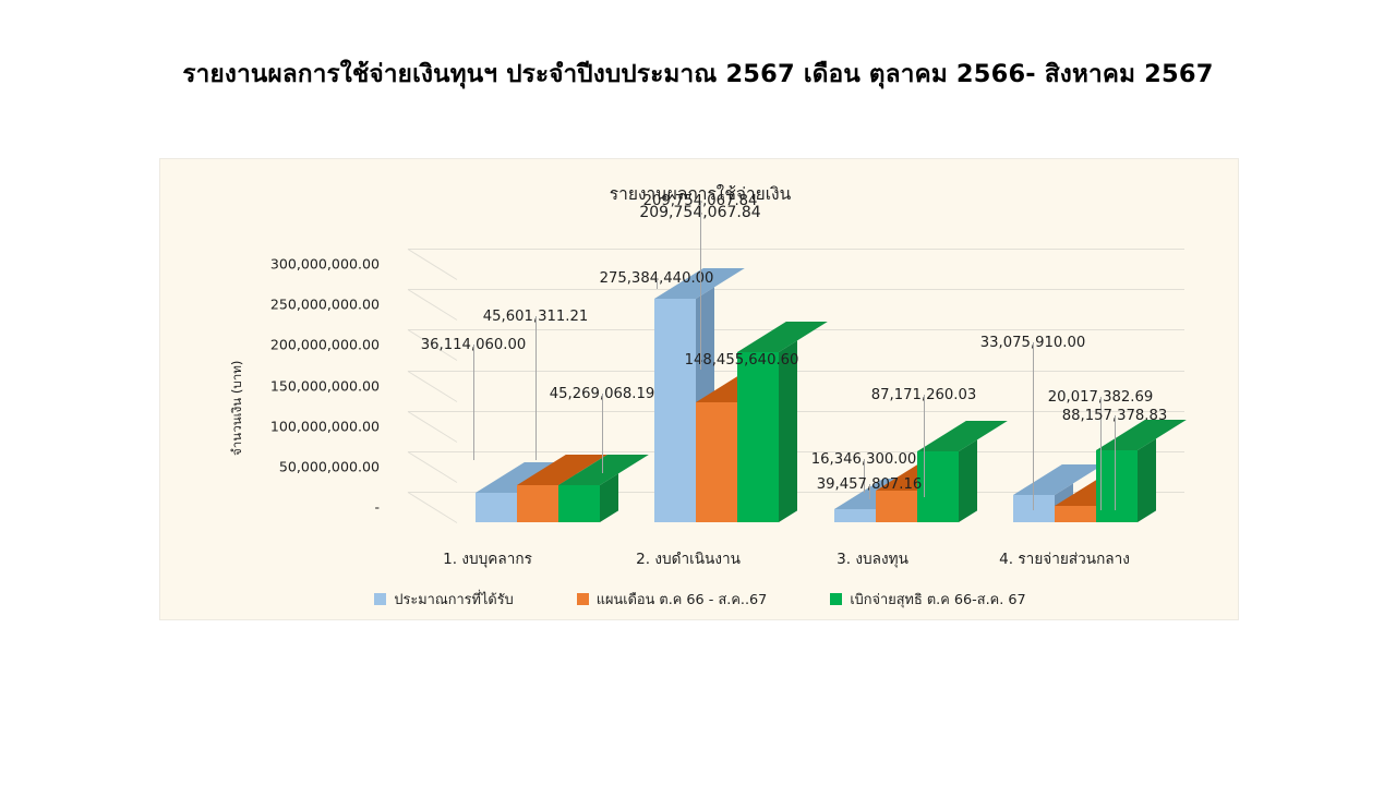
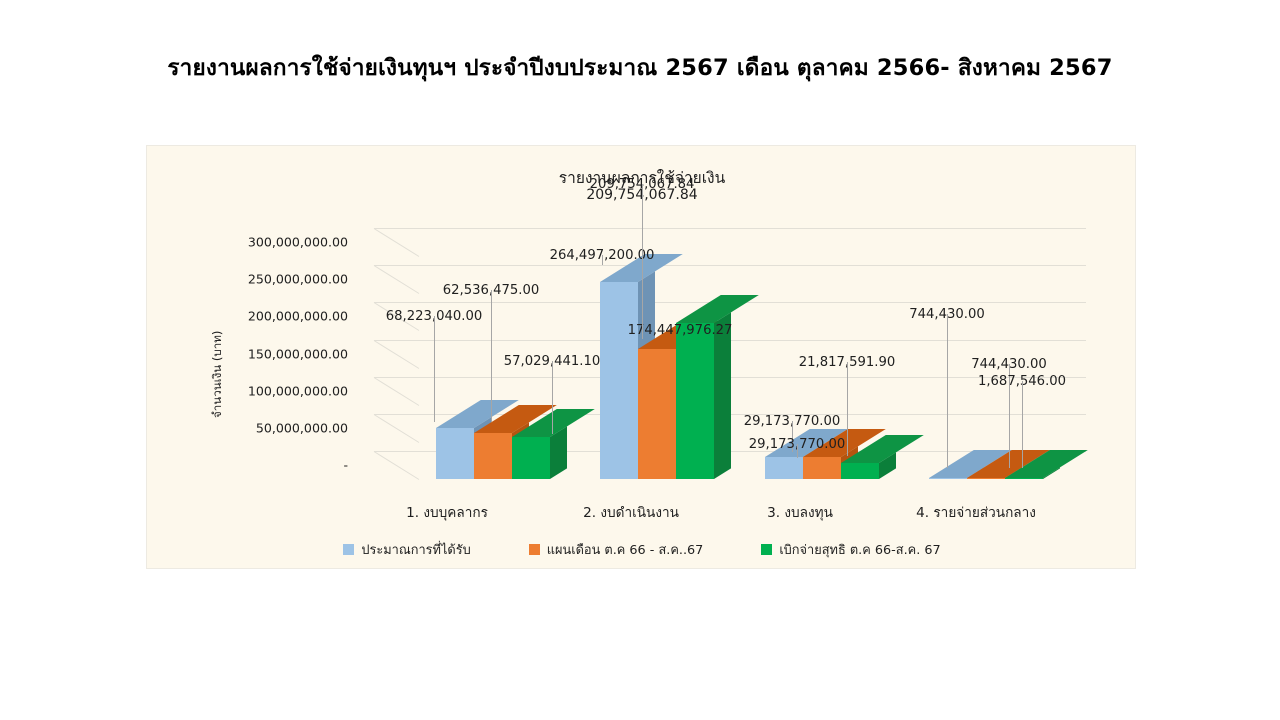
ประมาณการที่ได้รับ/1. งบบุคลากร: 36,114,060.00 -> 68,223,040.00
แผนเดือน ต.ค 66 - ส.ค..67/1. งบบุคลากร: 45,601,311.21 -> 62,536,475.00
เบิกจ่ายสุทธิ ต.ค 66-ส.ค. 67/1. งบบุคลากร: 45,269,068.19 -> 57,029,441.10
ประมาณการที่ได้รับ/2. งบดำเนินงาน: 275,384,440.00 -> 264,497,200.00
แผนเดือน ต.ค 66 - ส.ค..67/2. งบดำเนินงาน: 148,455,640.60 -> 174,447,976.27
ประมาณการที่ได้รับ/3. งบลงทุน: 16,346,300.00 -> 29,173,770.00
แผนเดือน ต.ค 66 - ส.ค..67/3. งบลงทุน: 39,457,807.16 -> 29,173,770.00
เบิกจ่ายสุทธิ ต.ค 66-ส.ค. 67/3. งบลงทุน: 87,171,260.03 -> 21,817,591.90
ประมาณการที่ได้รับ/4. รายจ่ายส่วนกลาง: 33,075,910.00 -> 744,430.00
แผนเดือน ต.ค 66 - ส.ค..67/4. รายจ่ายส่วนกลาง: 20,017,382.69 -> 744,430.00
เบิกจ่ายสุทธิ ต.ค 66-ส.ค. 67/4. รายจ่ายส่วนกลาง: 88,157,378.83 -> 1,687,546.00
